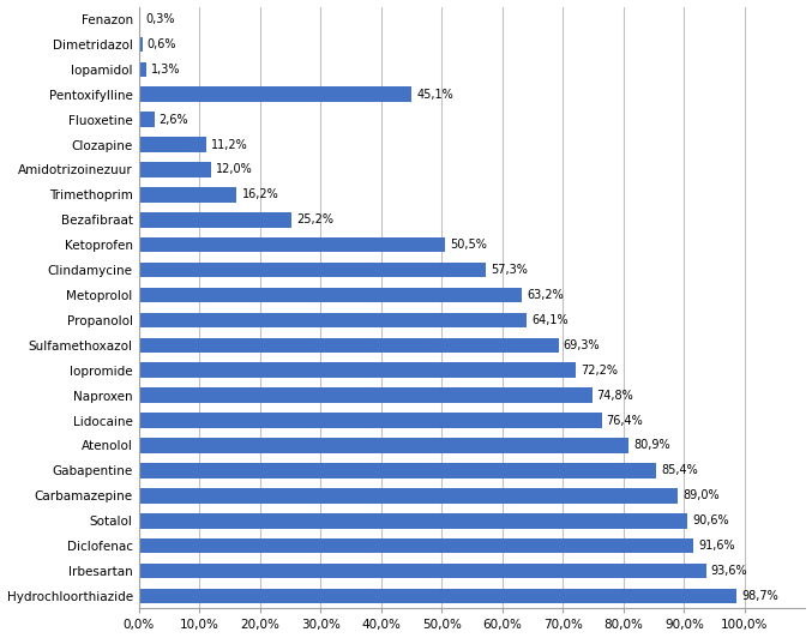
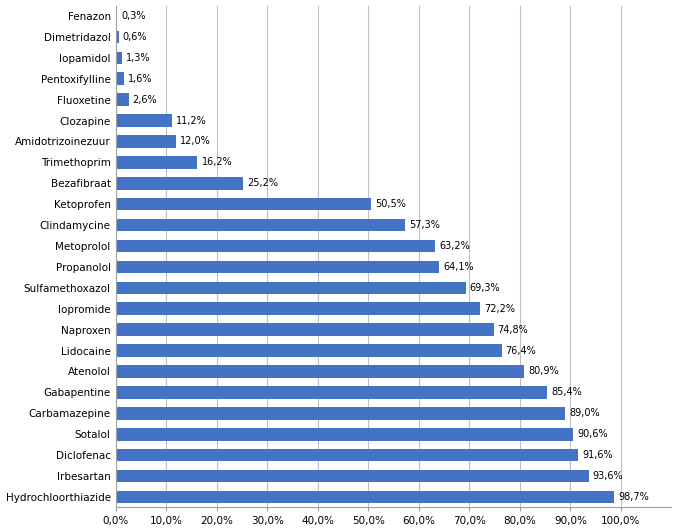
Pentoxifylline: 45,1% -> 1,6%
